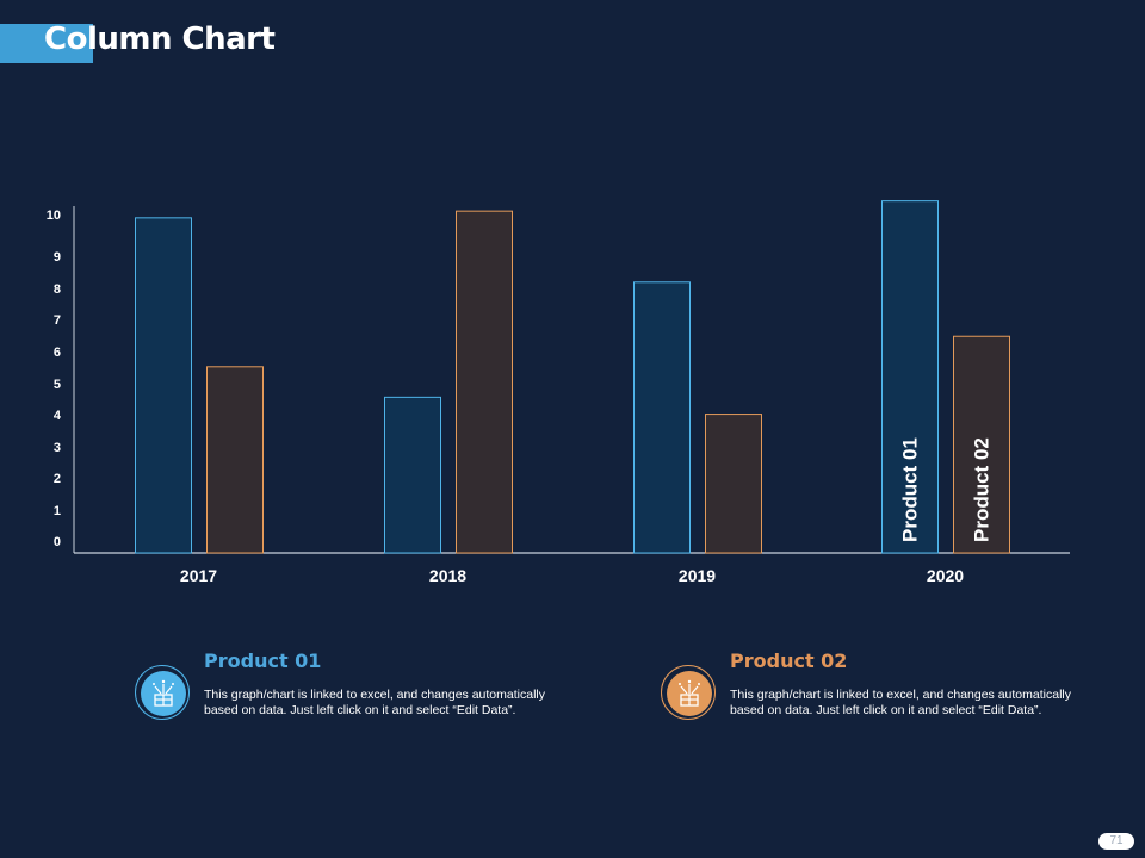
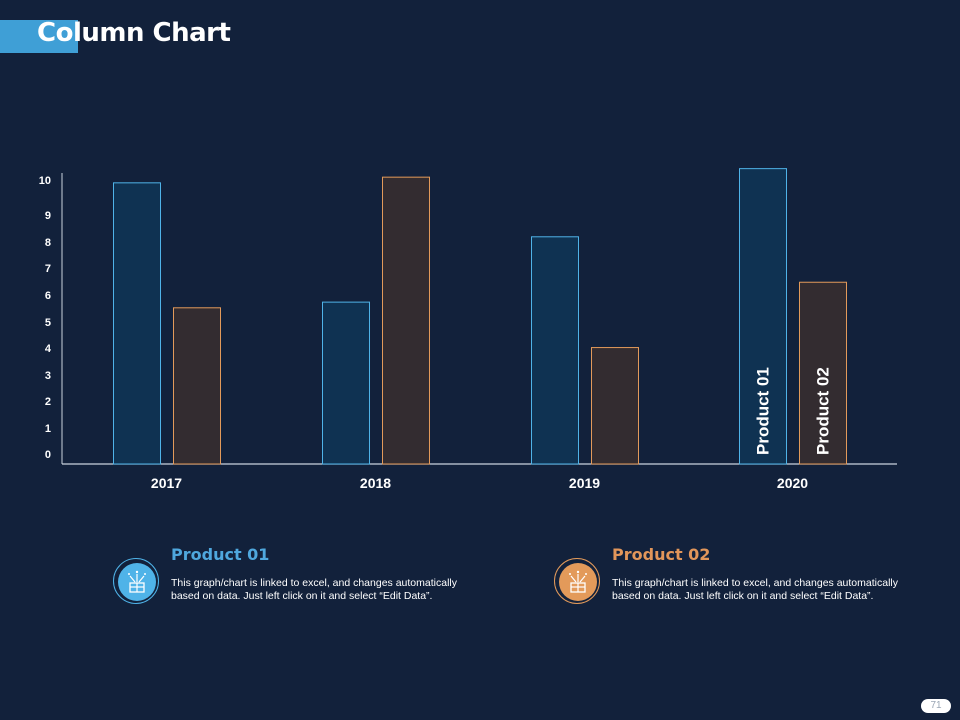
Product 01/2018: 4.6 -> 5.7
